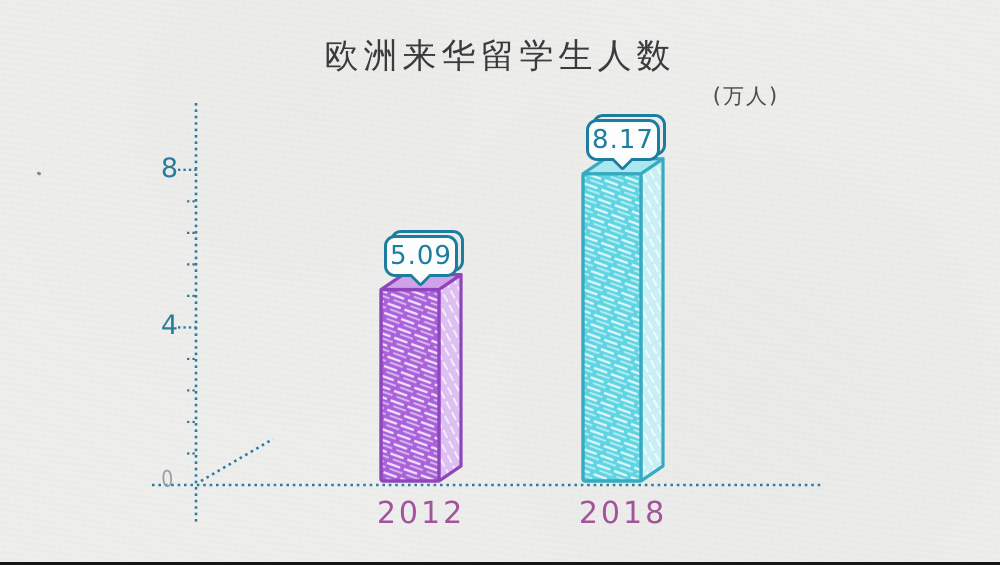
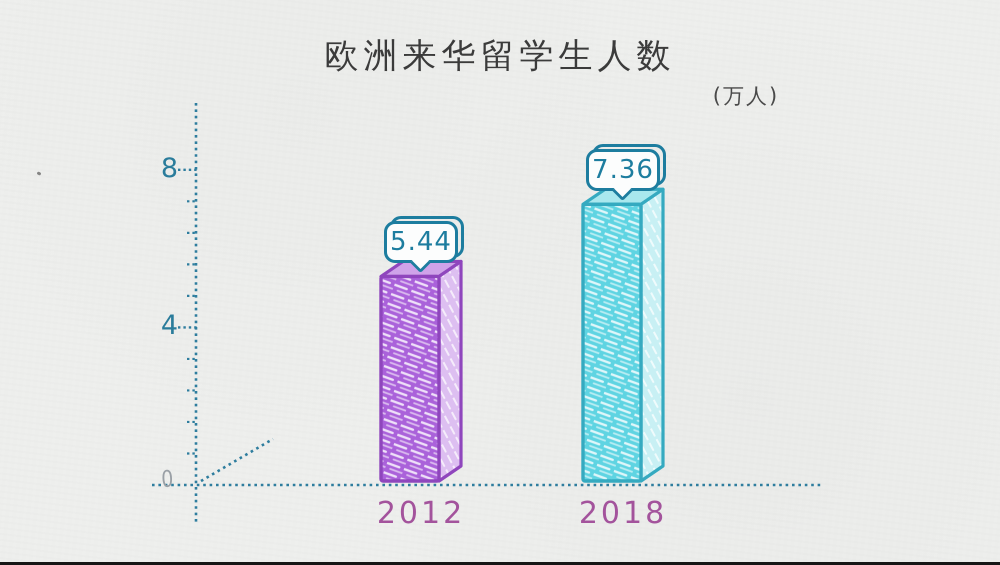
2012: 5.09 -> 5.44
2018: 8.17 -> 7.36
